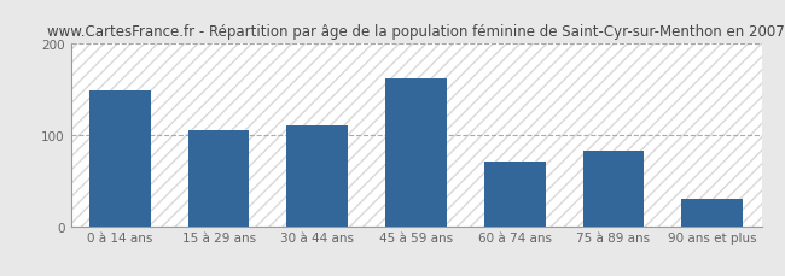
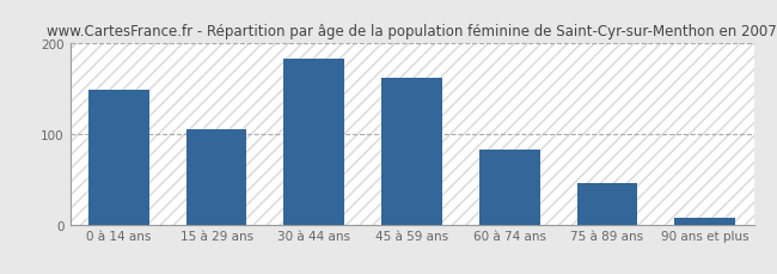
30 à 44 ans: 110 -> 183
60 à 74 ans: 70 -> 83
75 à 89 ans: 82 -> 46
90 ans et plus: 30 -> 8
